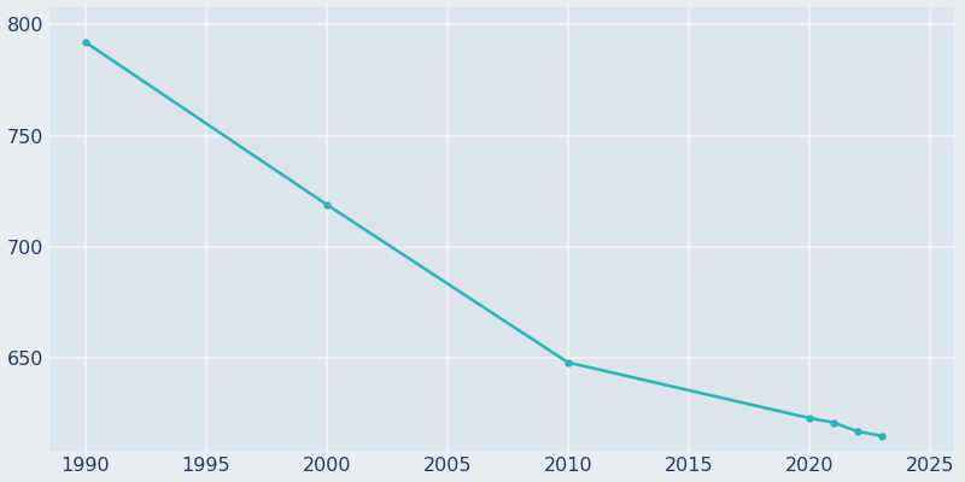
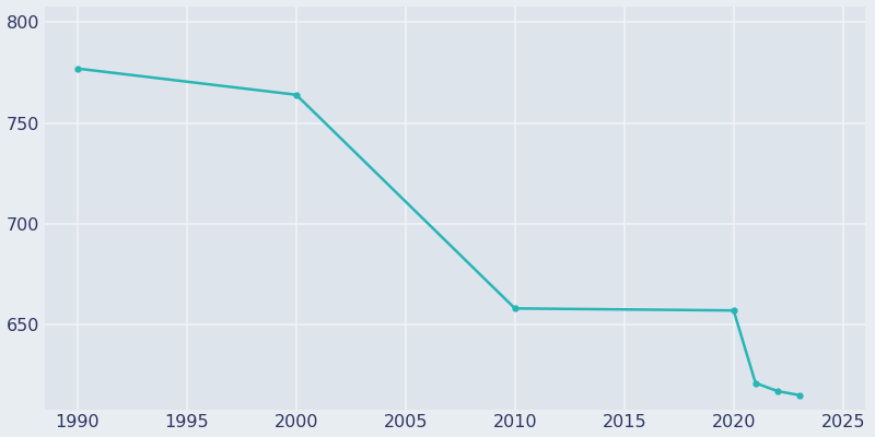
1990: 792 -> 777
2000: 719 -> 764
2010: 648 -> 658
2020: 623 -> 657
